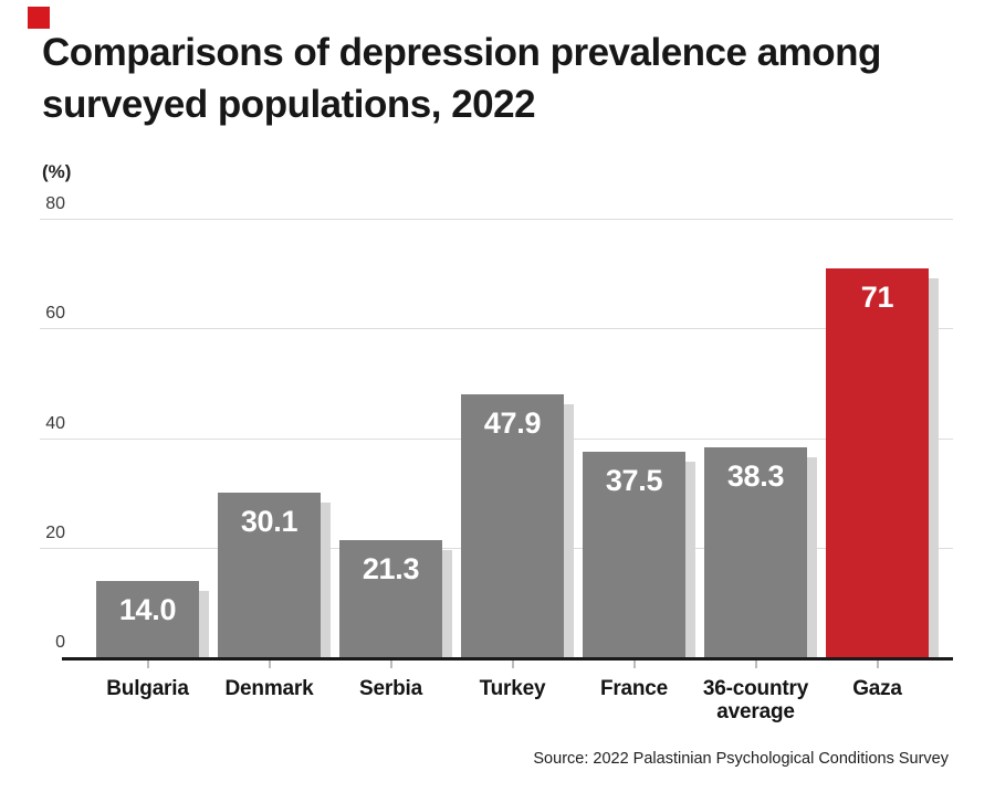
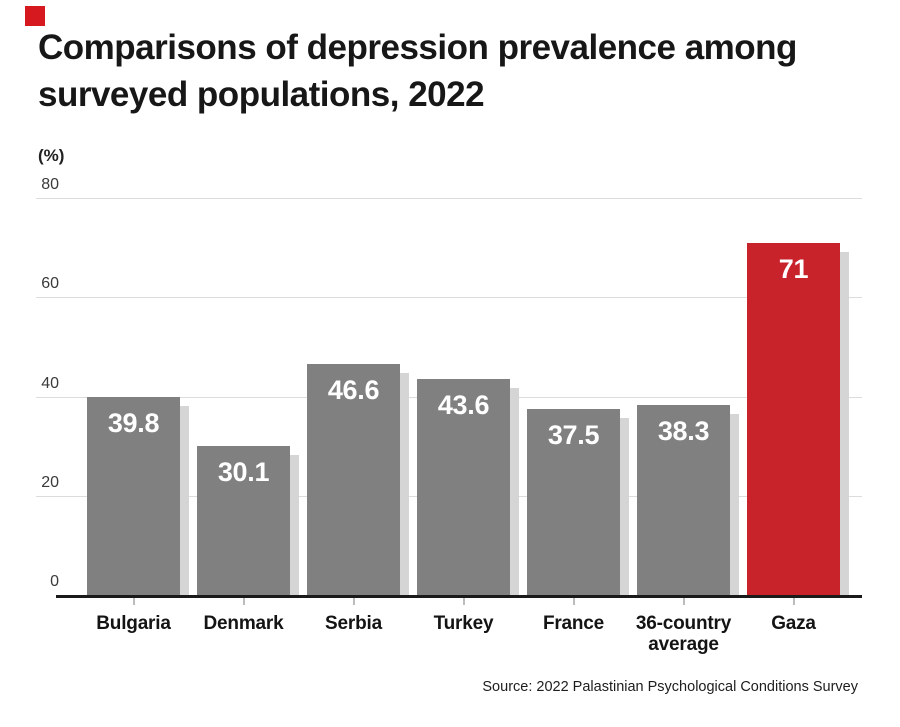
Bulgaria: 14.0 -> 39.8
Serbia: 21.3 -> 46.6
Turkey: 47.9 -> 43.6
